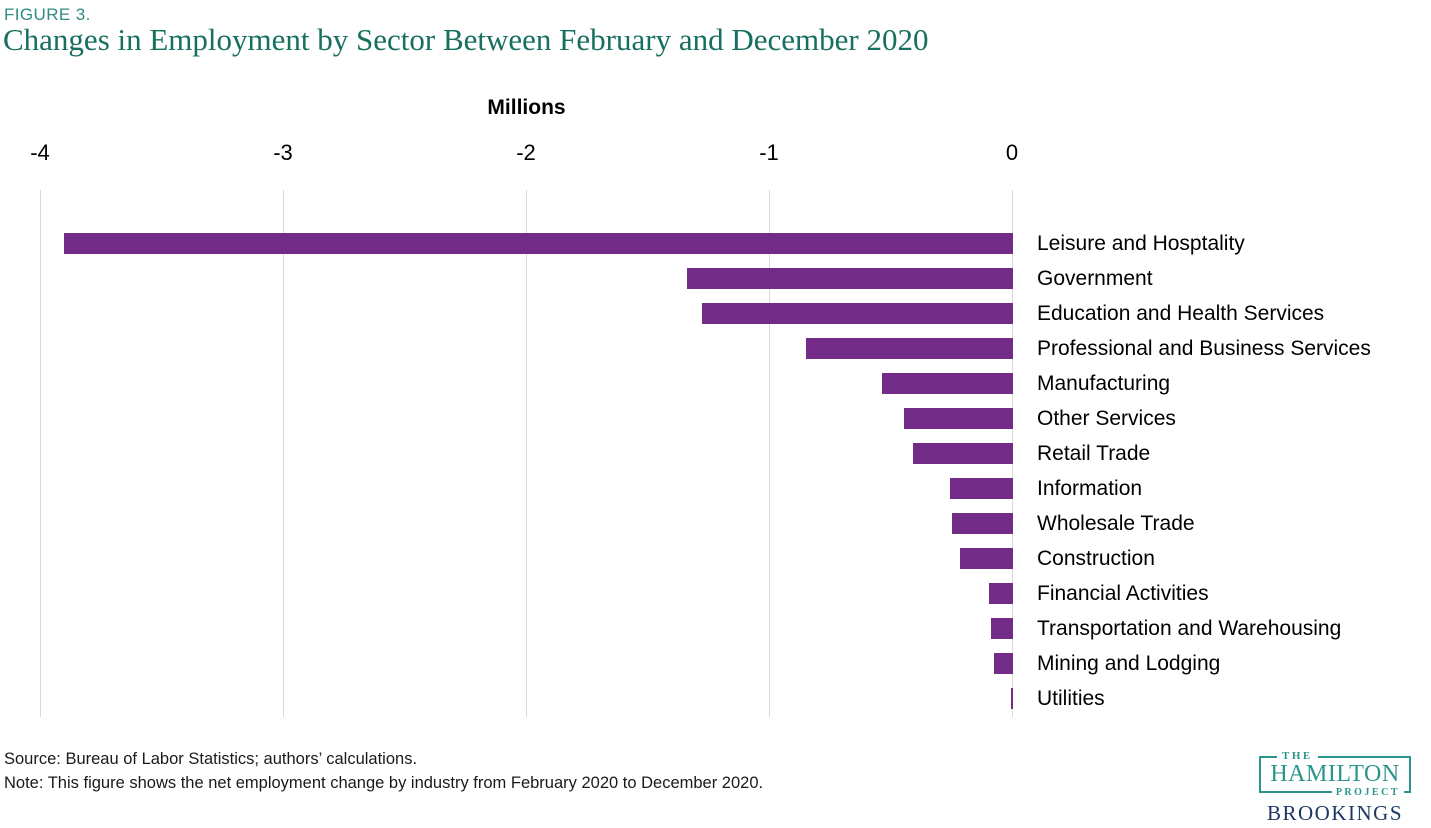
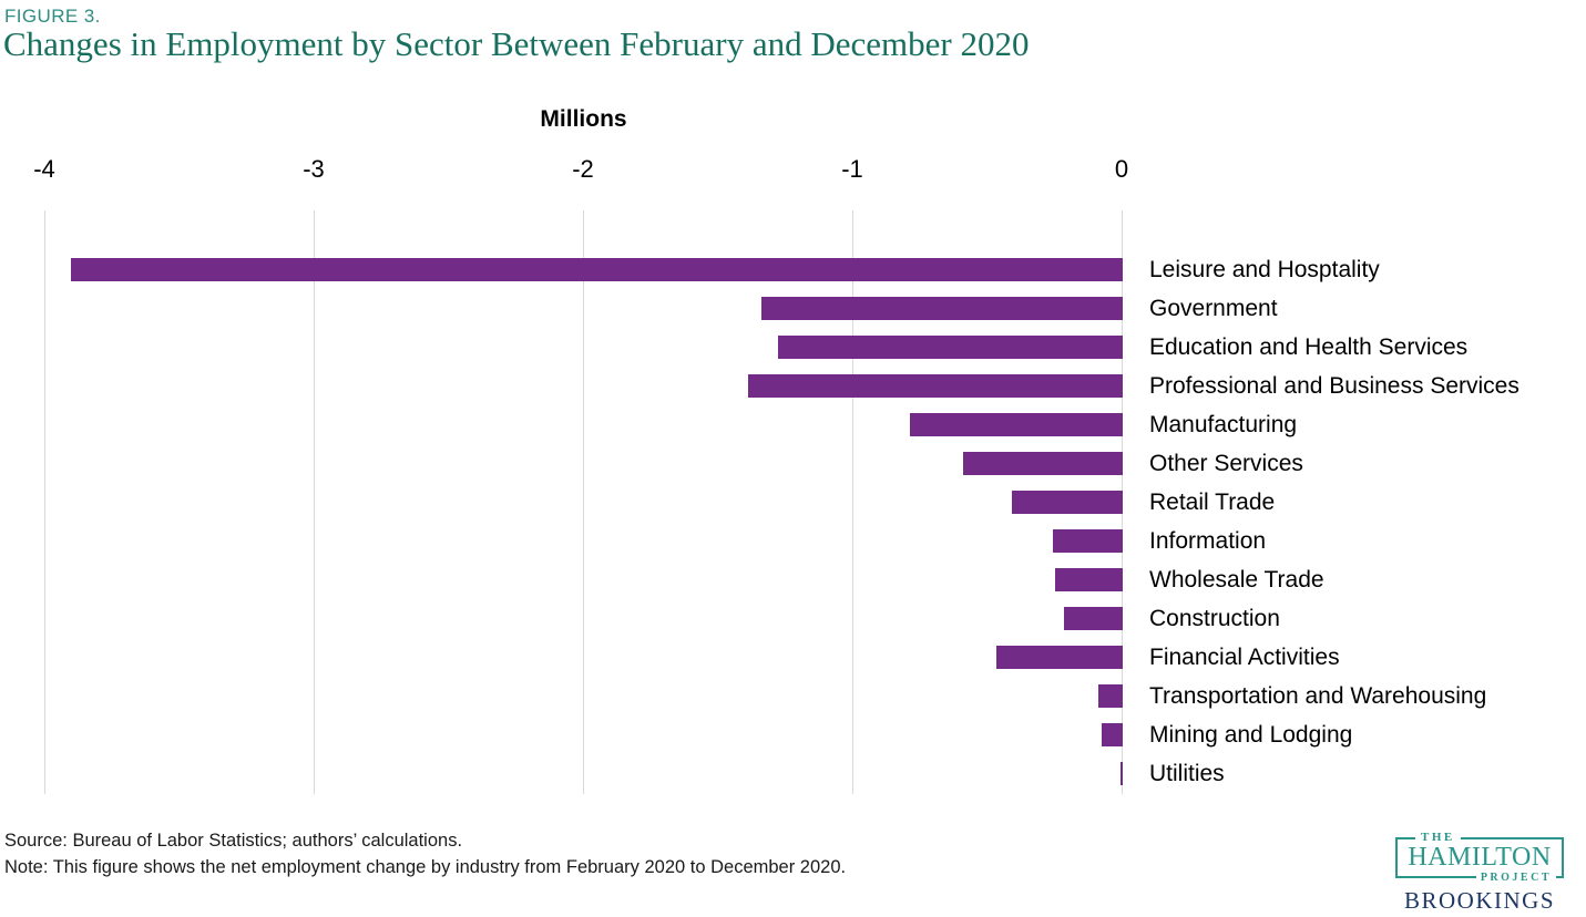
Professional and Business Services: -0.85 -> -1.39
Manufacturing: -0.54 -> -0.79
Other Services: -0.45 -> -0.59
Financial Activities: -0.10 -> -0.47
